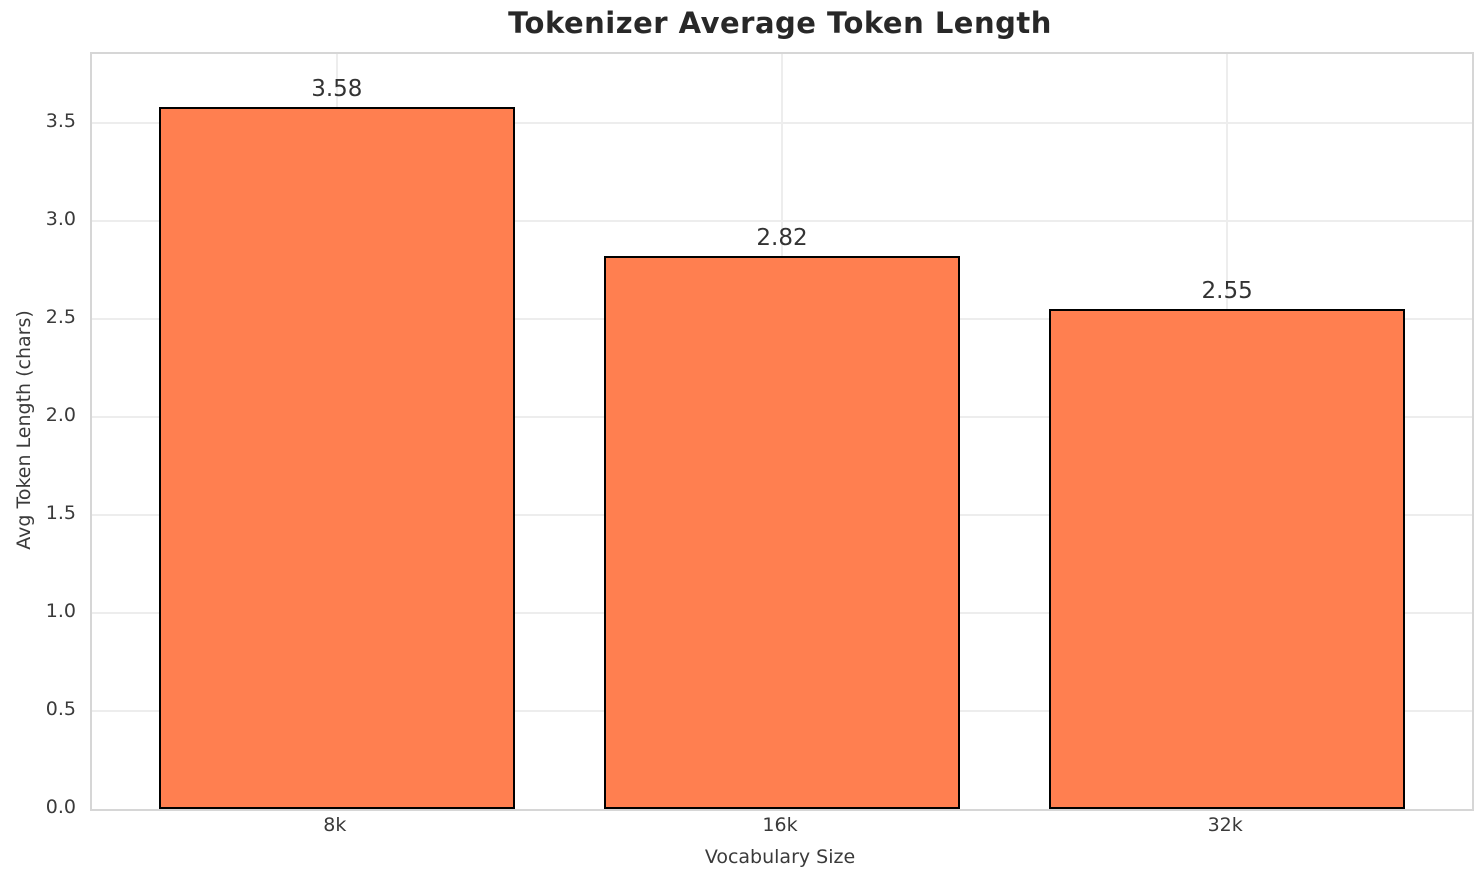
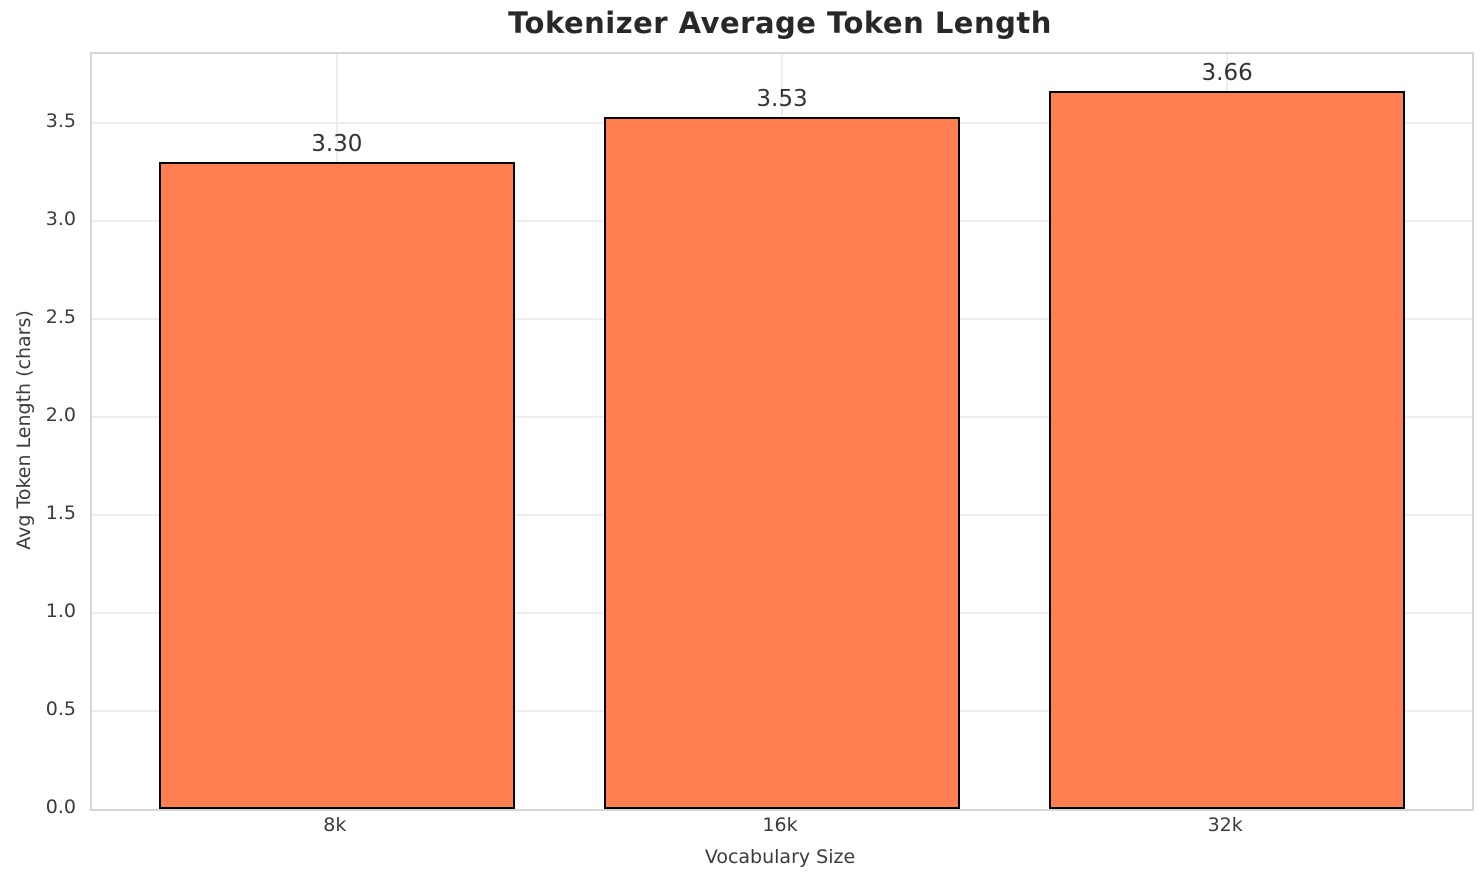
8k: 3.58 -> 3.30
16k: 2.82 -> 3.53
32k: 2.55 -> 3.66
